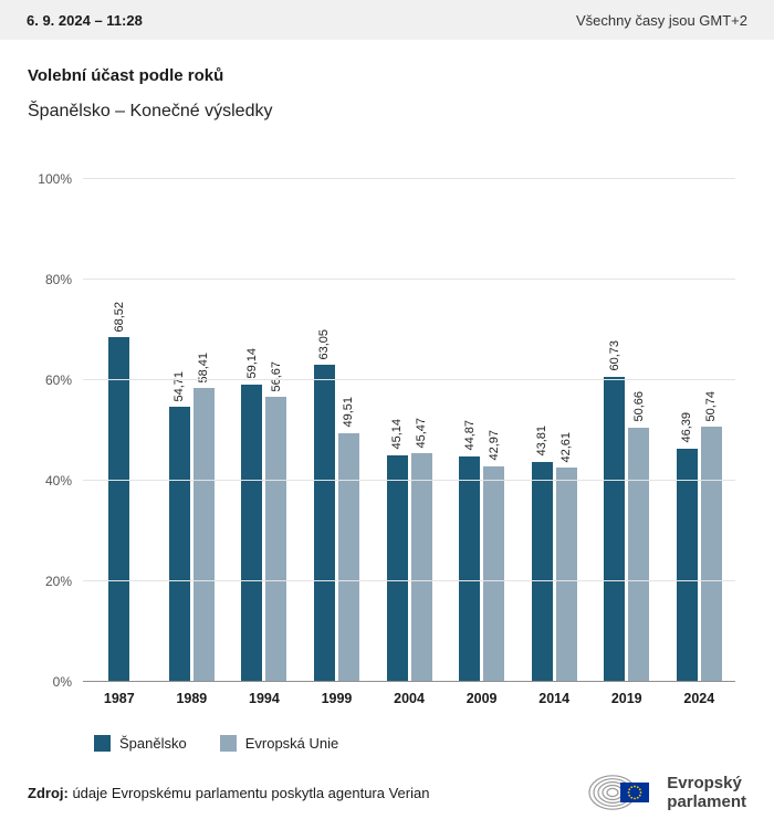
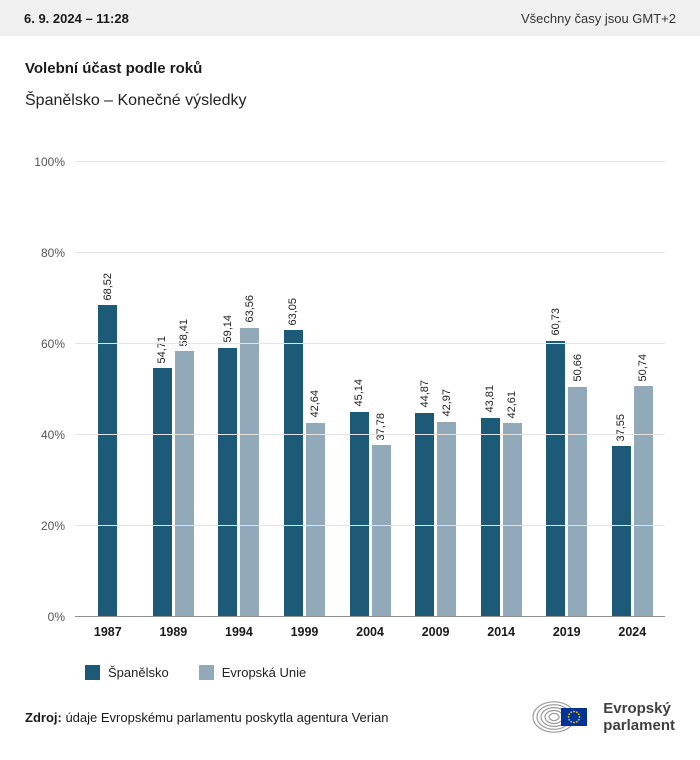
Evropská Unie/1994: 56,67 -> 63,56
Evropská Unie/1999: 49,51 -> 42,64
Evropská Unie/2004: 45,47 -> 37,78
Španělsko/2024: 46,39 -> 37,55
